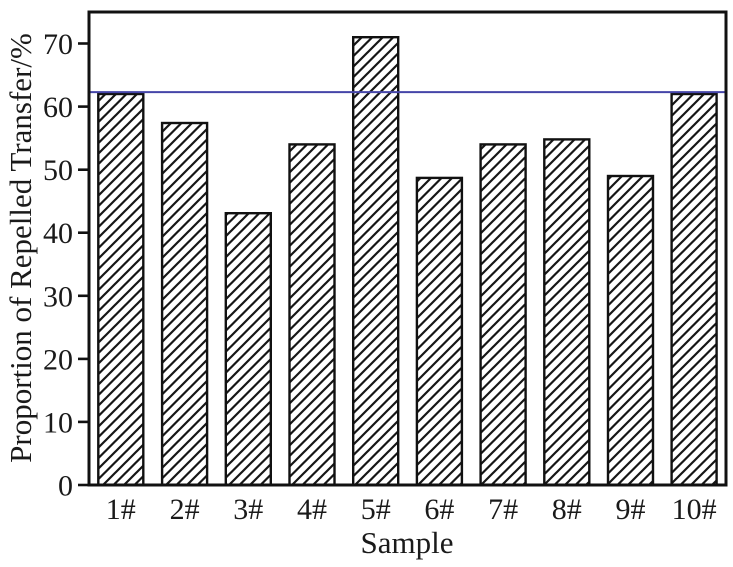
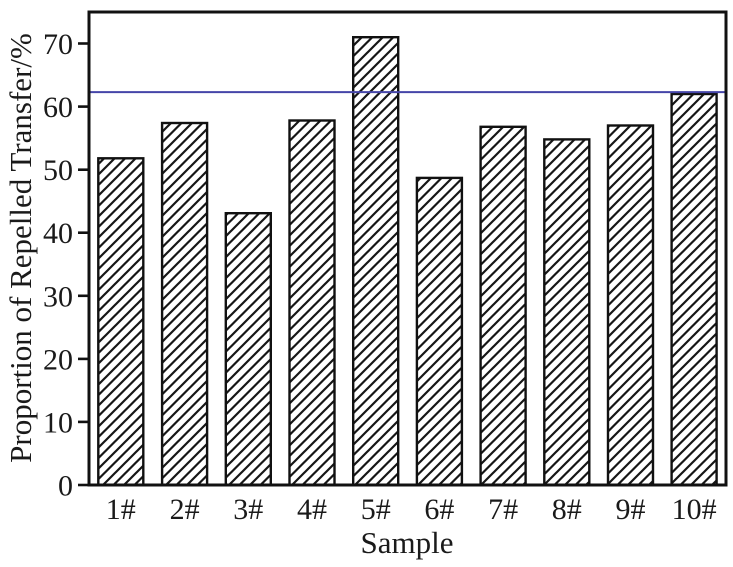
1#: 62 -> 52
4#: 54 -> 58
7#: 54 -> 57
9#: 49 -> 57
